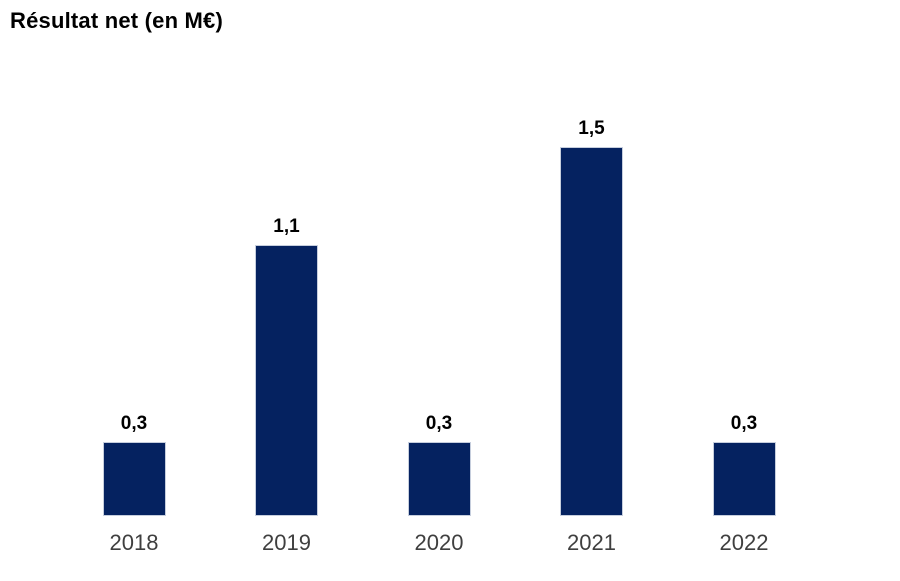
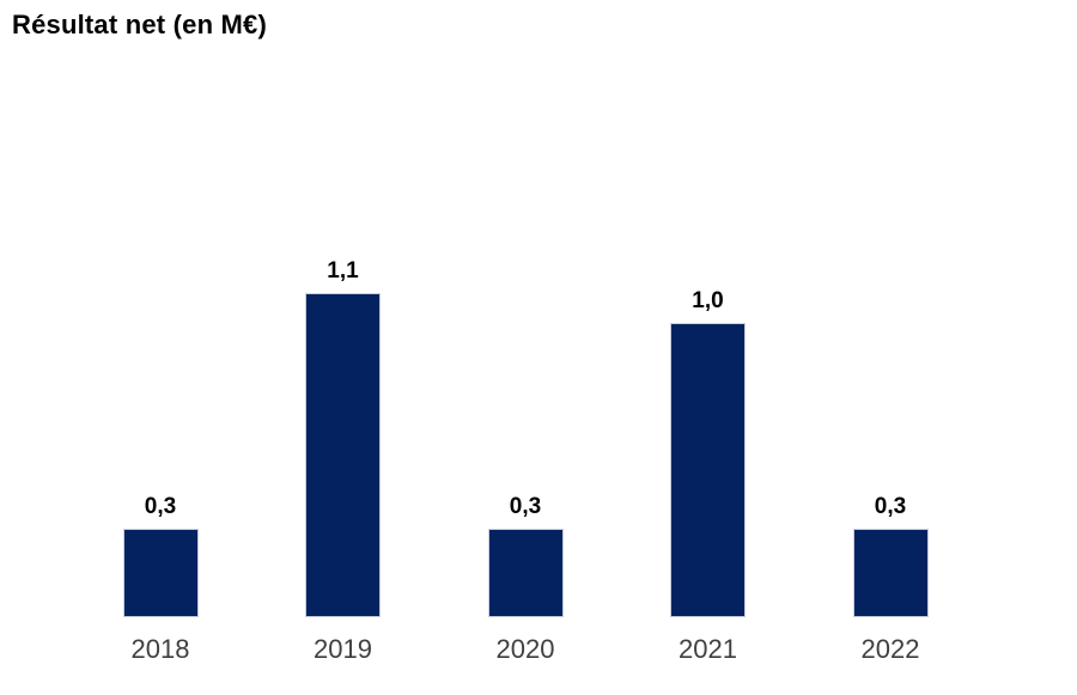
2021: 1,5 -> 1,0
